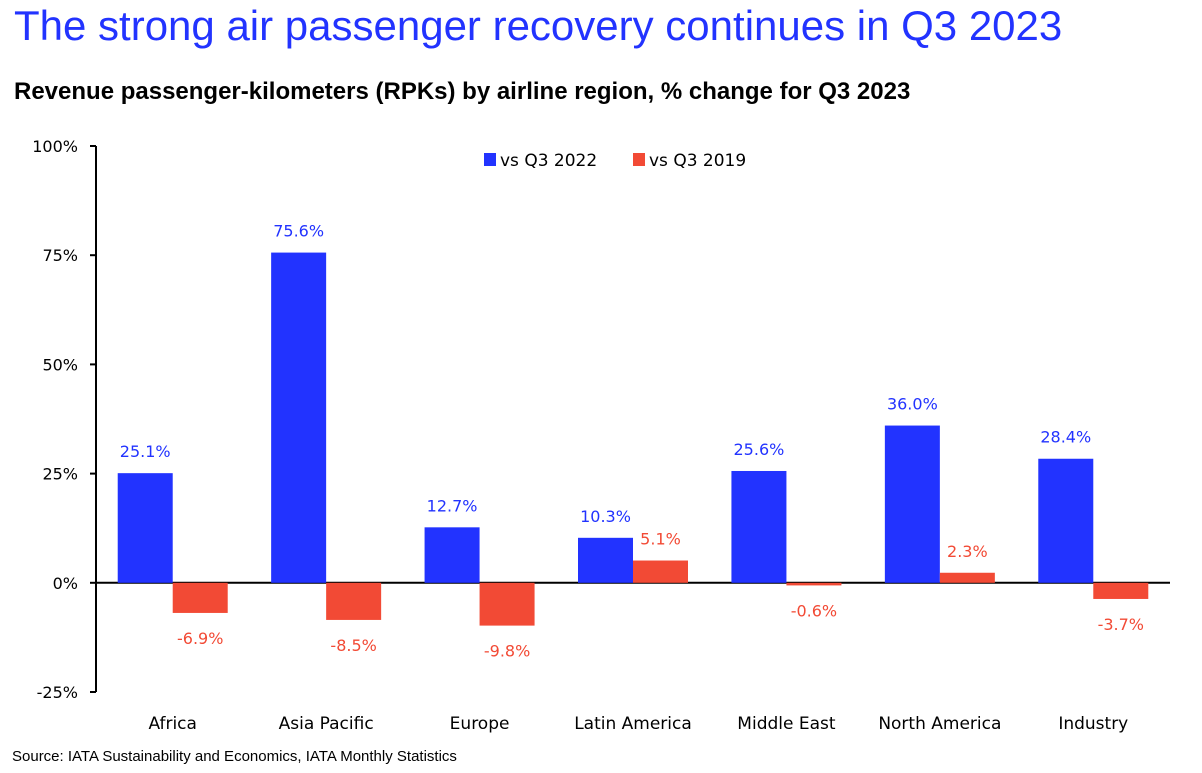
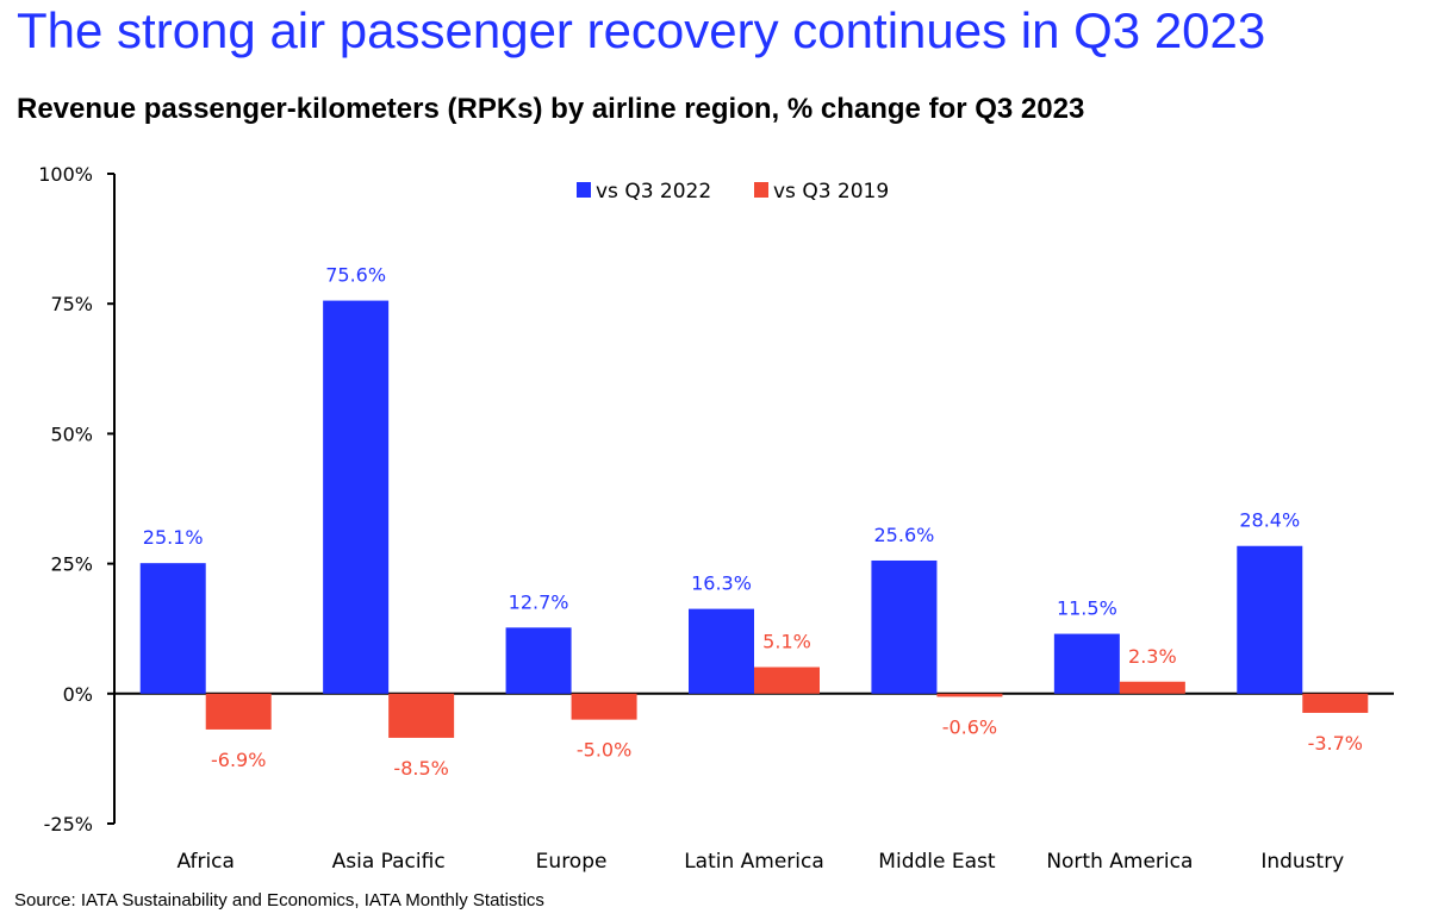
vs Q3 2019/Europe: -9.8% -> -5.0%
vs Q3 2022/Latin America: 10.3% -> 16.3%
vs Q3 2022/North America: 36.0% -> 11.5%
